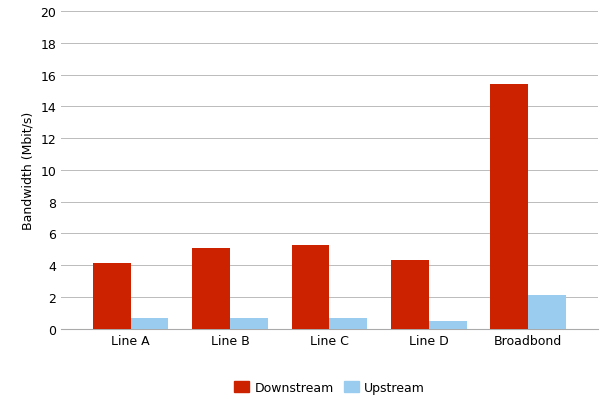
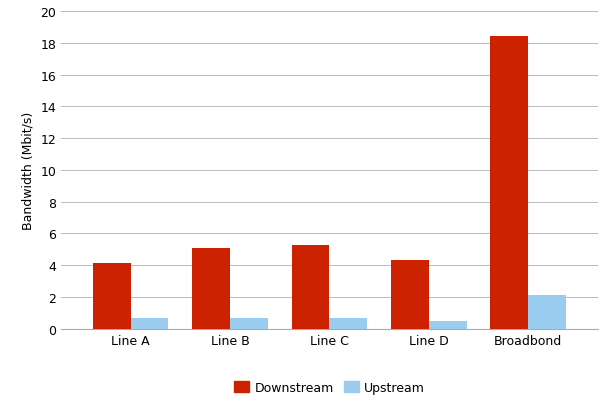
Downstream/Broadbond: 15.4 -> 18.4
